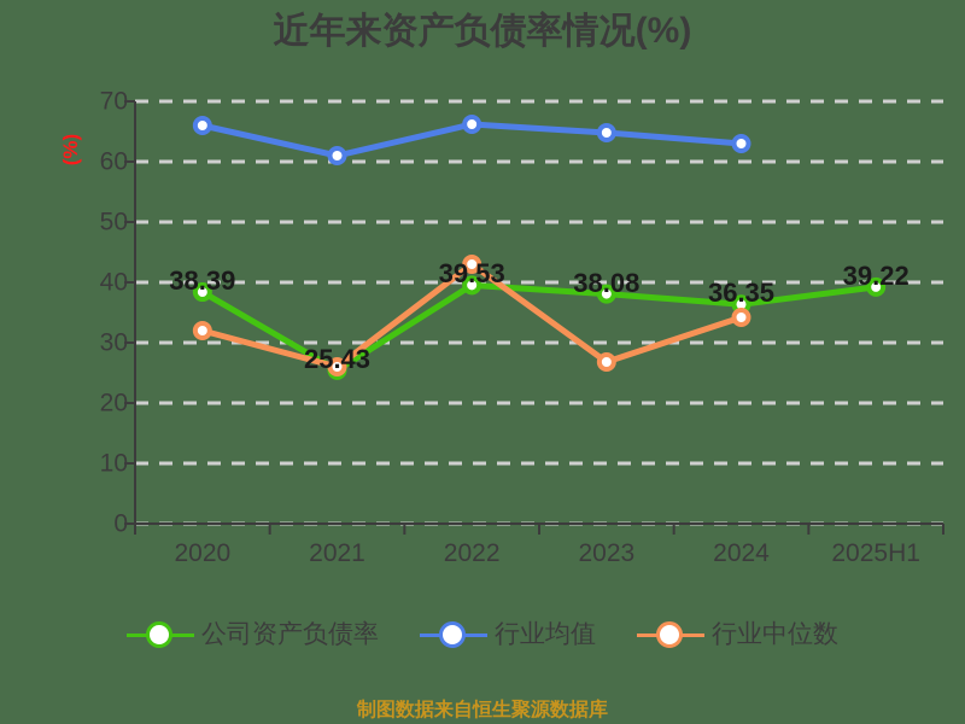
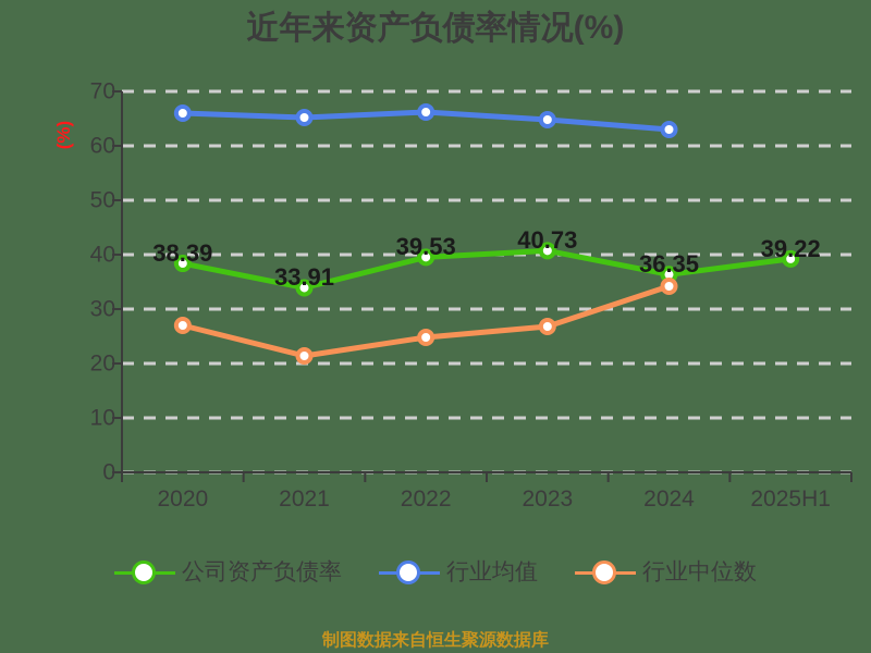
行业中位数/2020: 32 -> 27
公司资产负债率/2021: 25.43 -> 33.91
行业均值/2021: 61 -> 65
行业中位数/2021: 26 -> 21
行业中位数/2022: 43 -> 25
公司资产负债率/2023: 38.08 -> 40.73
